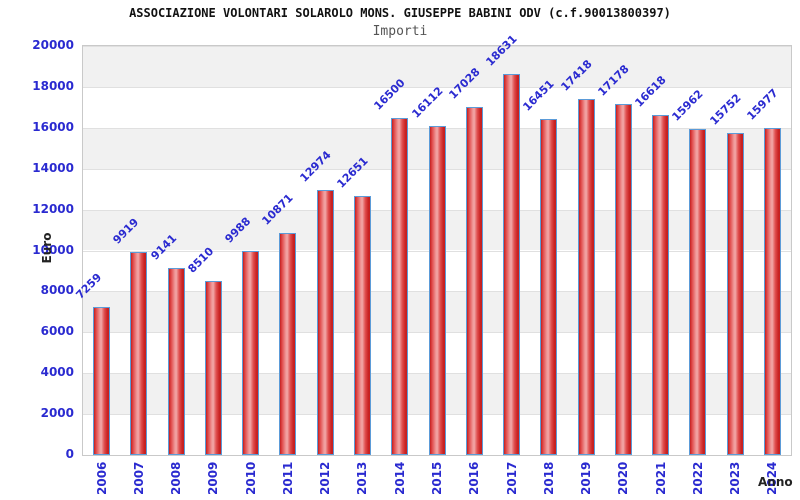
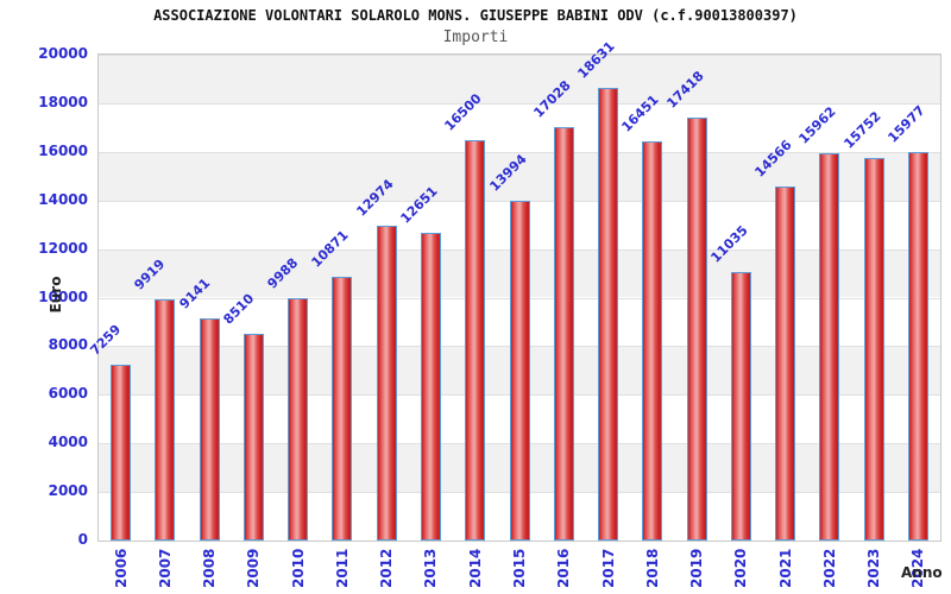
2015: 16112 -> 13994
2020: 17178 -> 11035
2021: 16618 -> 14566
